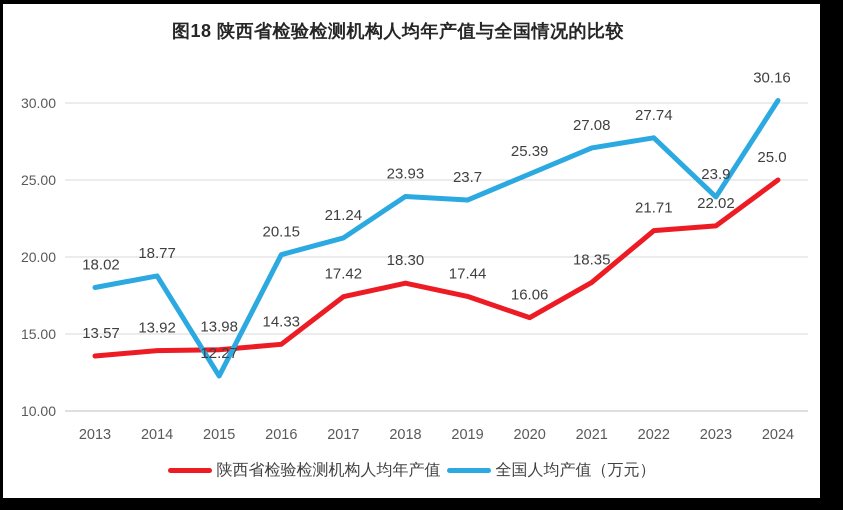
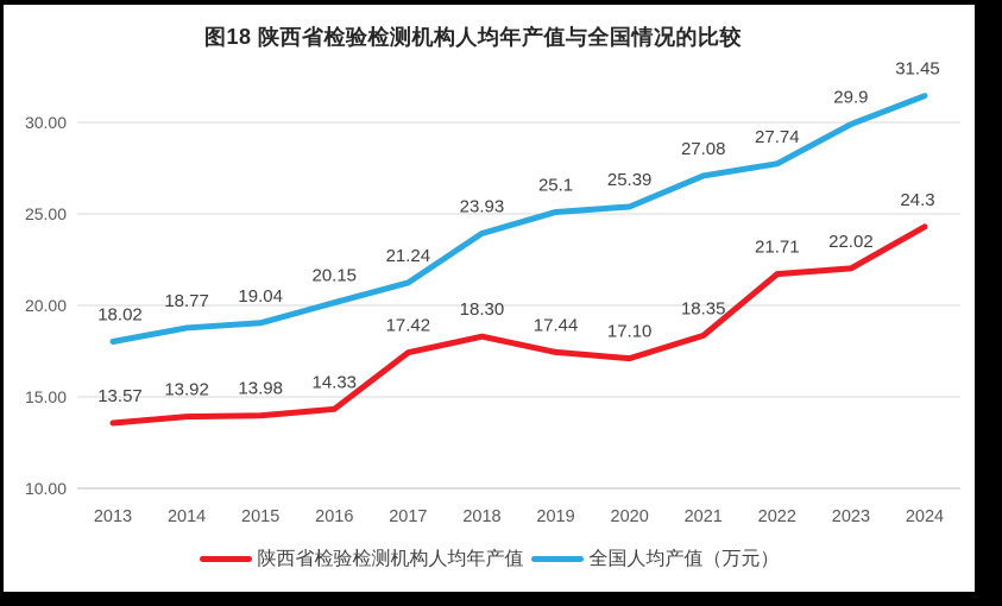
全国人均产值（万元）/2015: 12.27 -> 19.04
全国人均产值（万元）/2019: 23.7 -> 25.1
陕西省检验检测机构人均年产值/2020: 16.06 -> 17.10
全国人均产值（万元）/2023: 23.9 -> 29.9
陕西省检验检测机构人均年产值/2024: 25.0 -> 24.3
全国人均产值（万元）/2024: 30.16 -> 31.45
